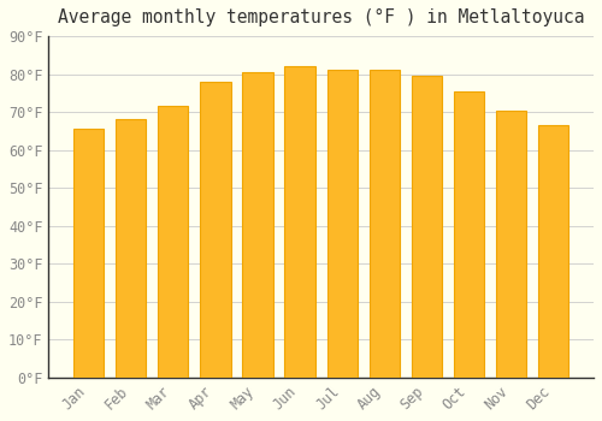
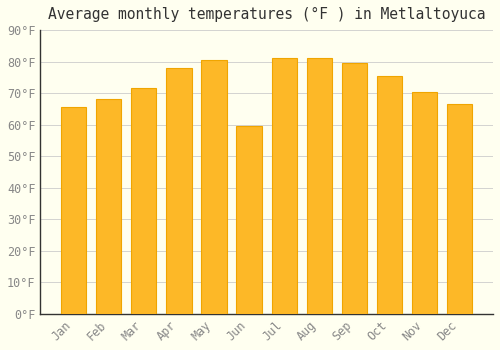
Jun: 82.0°F -> 59.5°F
